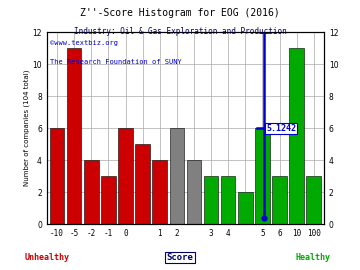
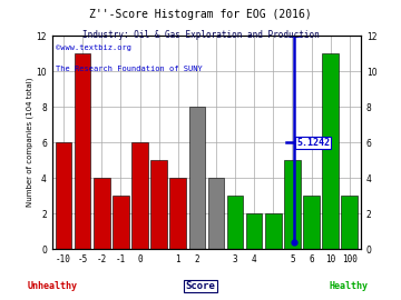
2: 6 -> 8
4: 3 -> 2
5: 6 -> 5
